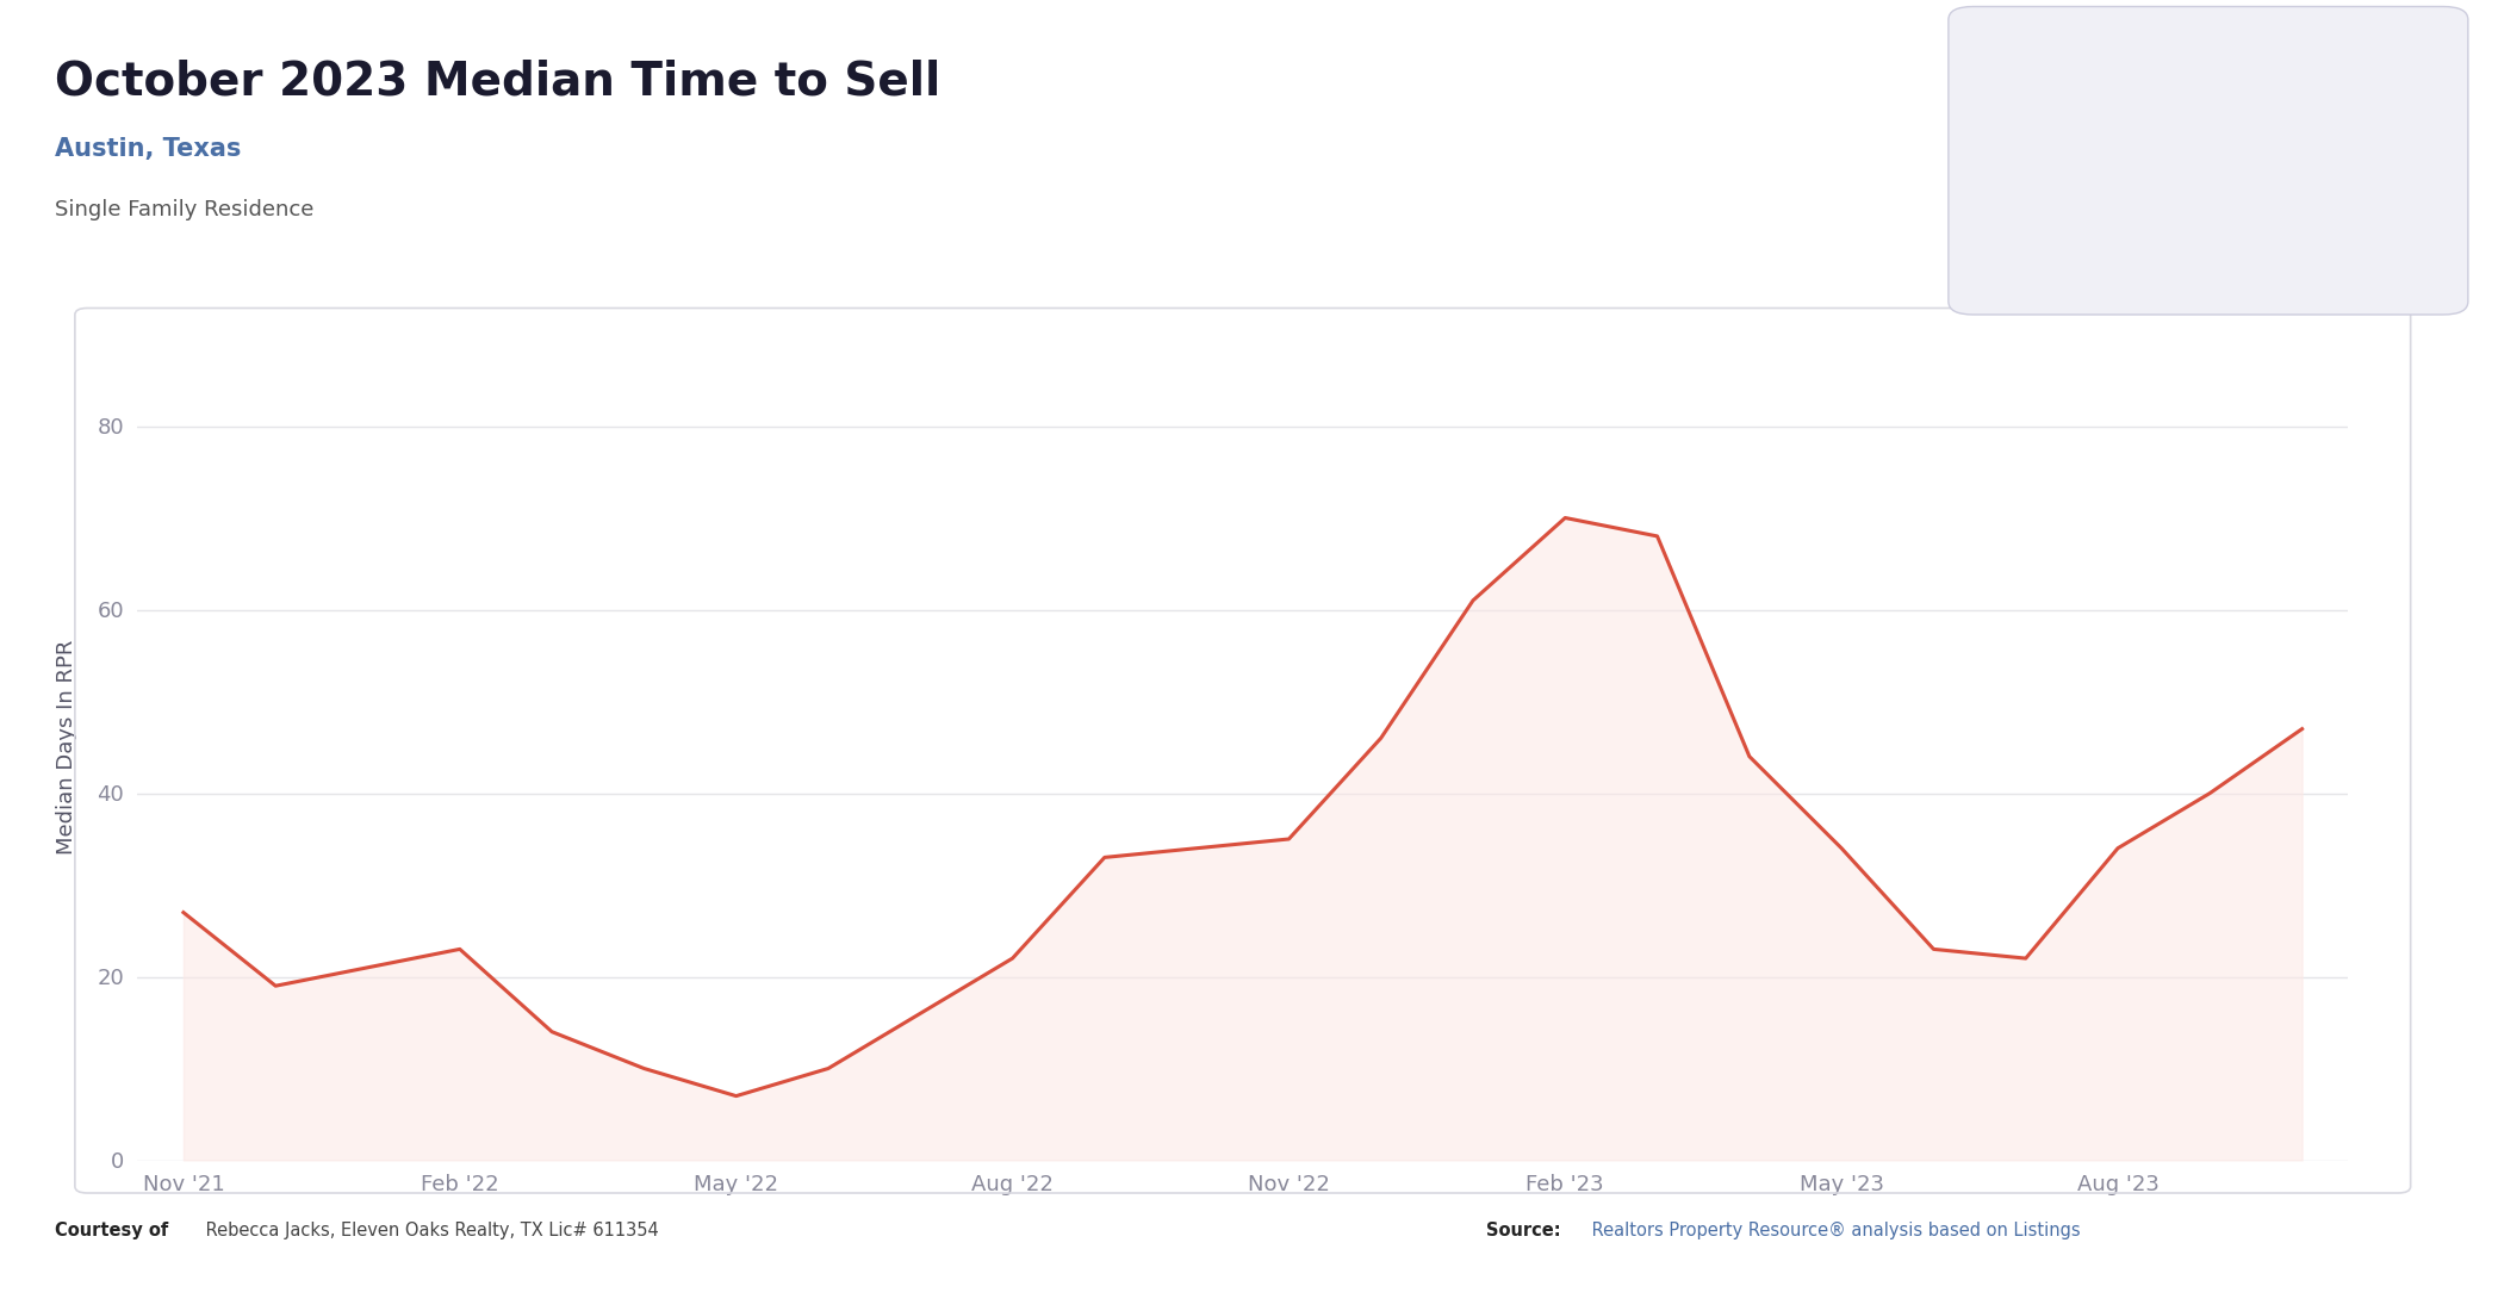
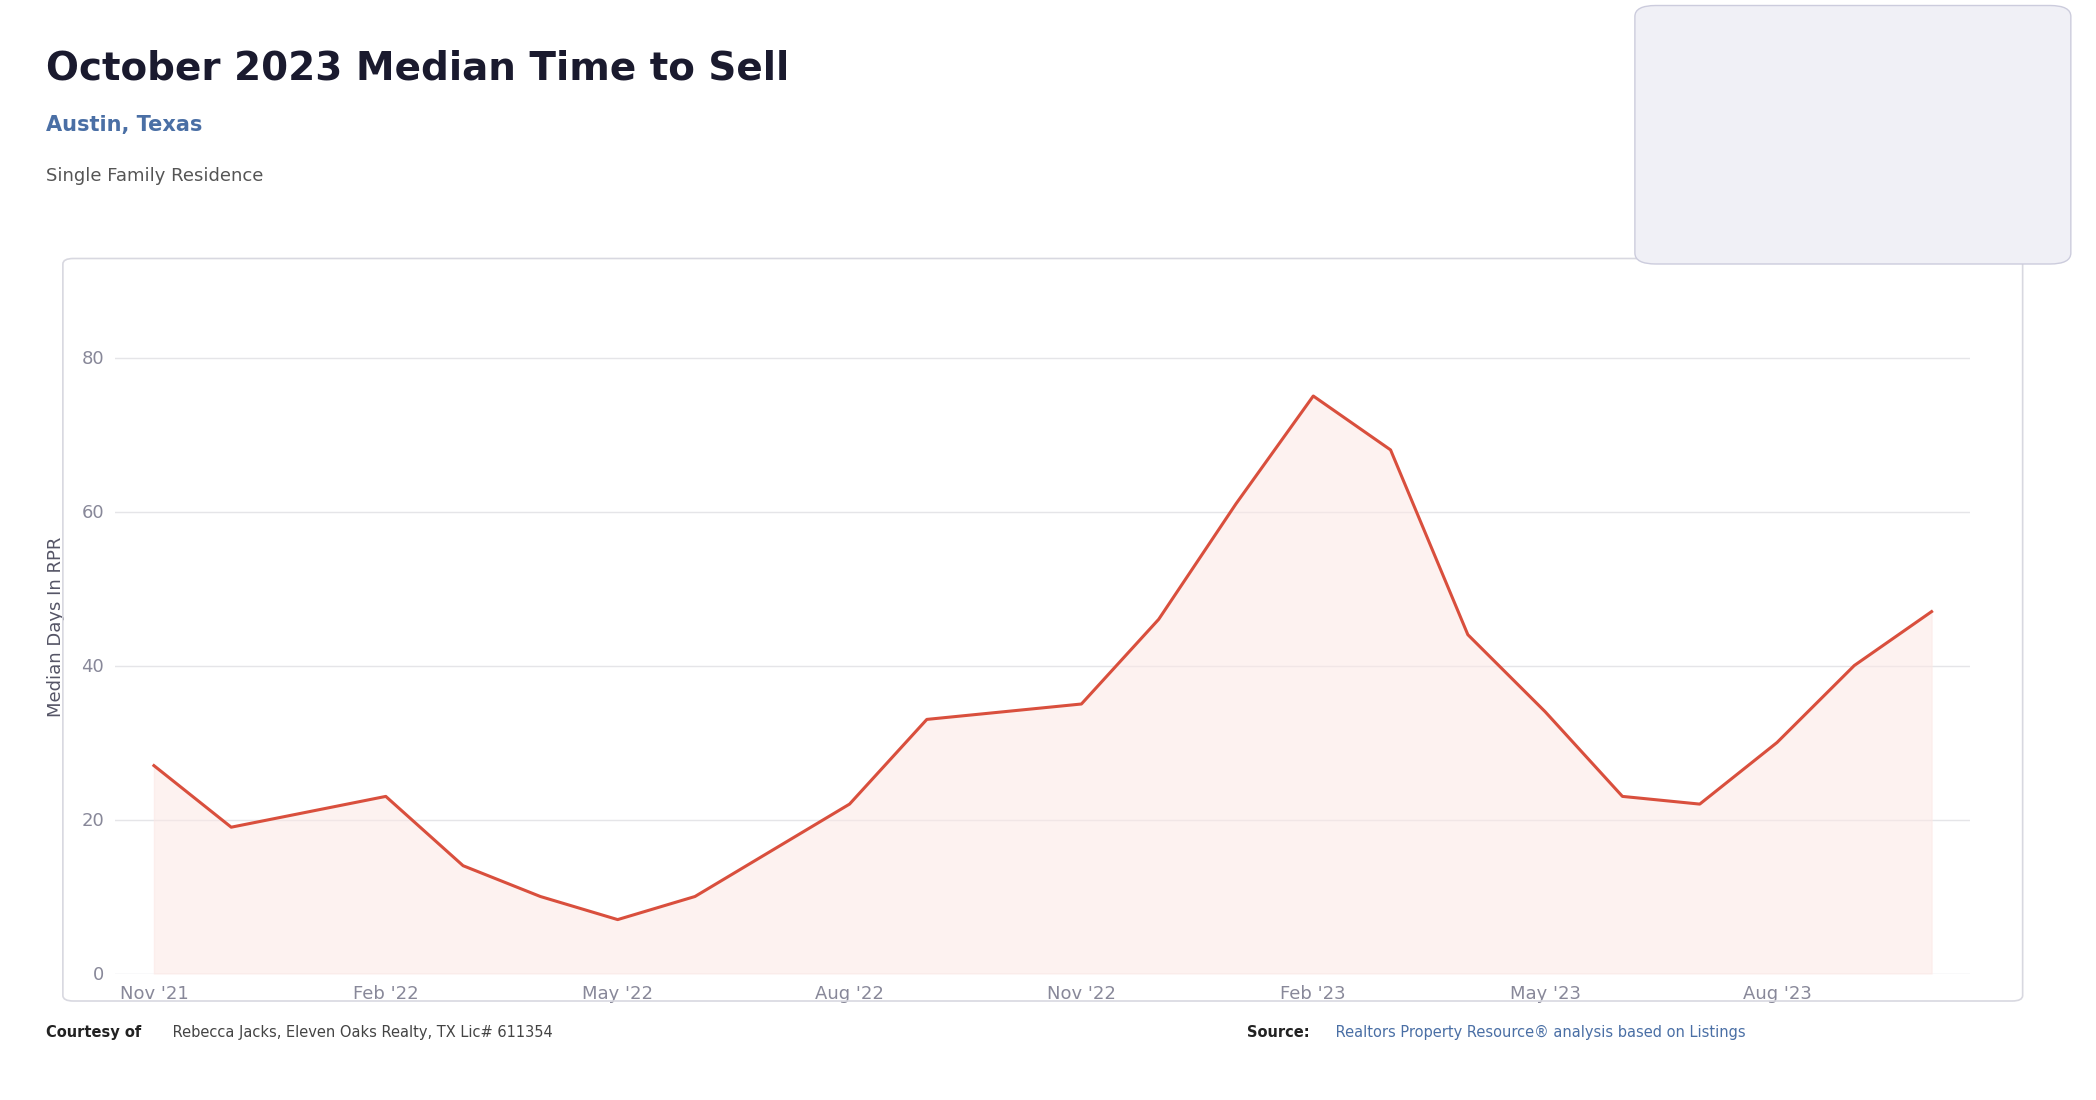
Feb '23: 70 -> 75
Aug '23: 34 -> 30
